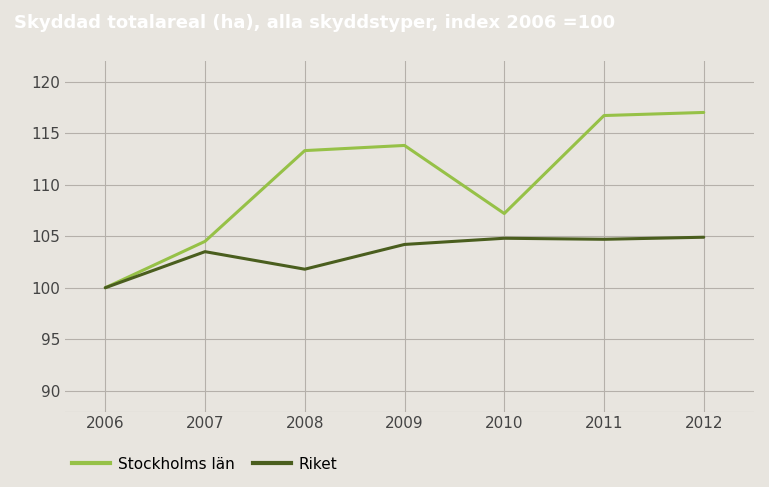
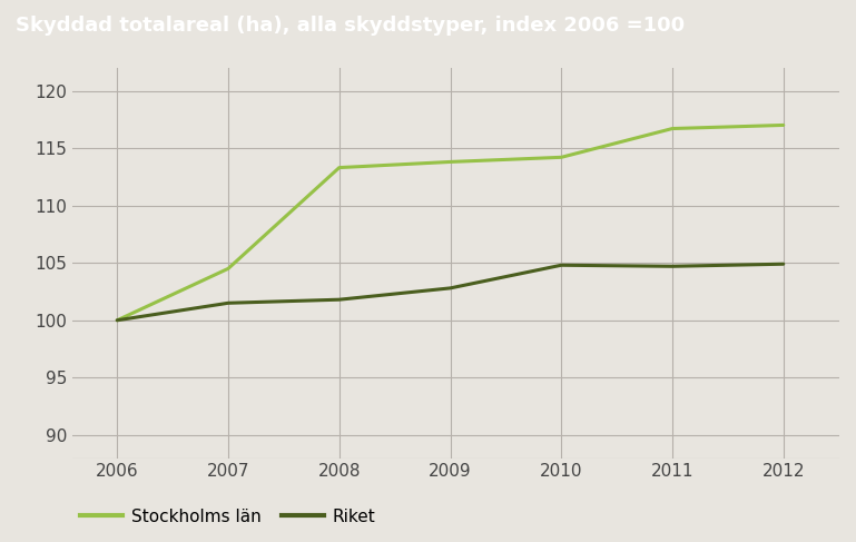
Riket/2007: 103.5 -> 101.5
Riket/2009: 104.2 -> 102.8
Stockholms län/2010: 107.2 -> 114.2
